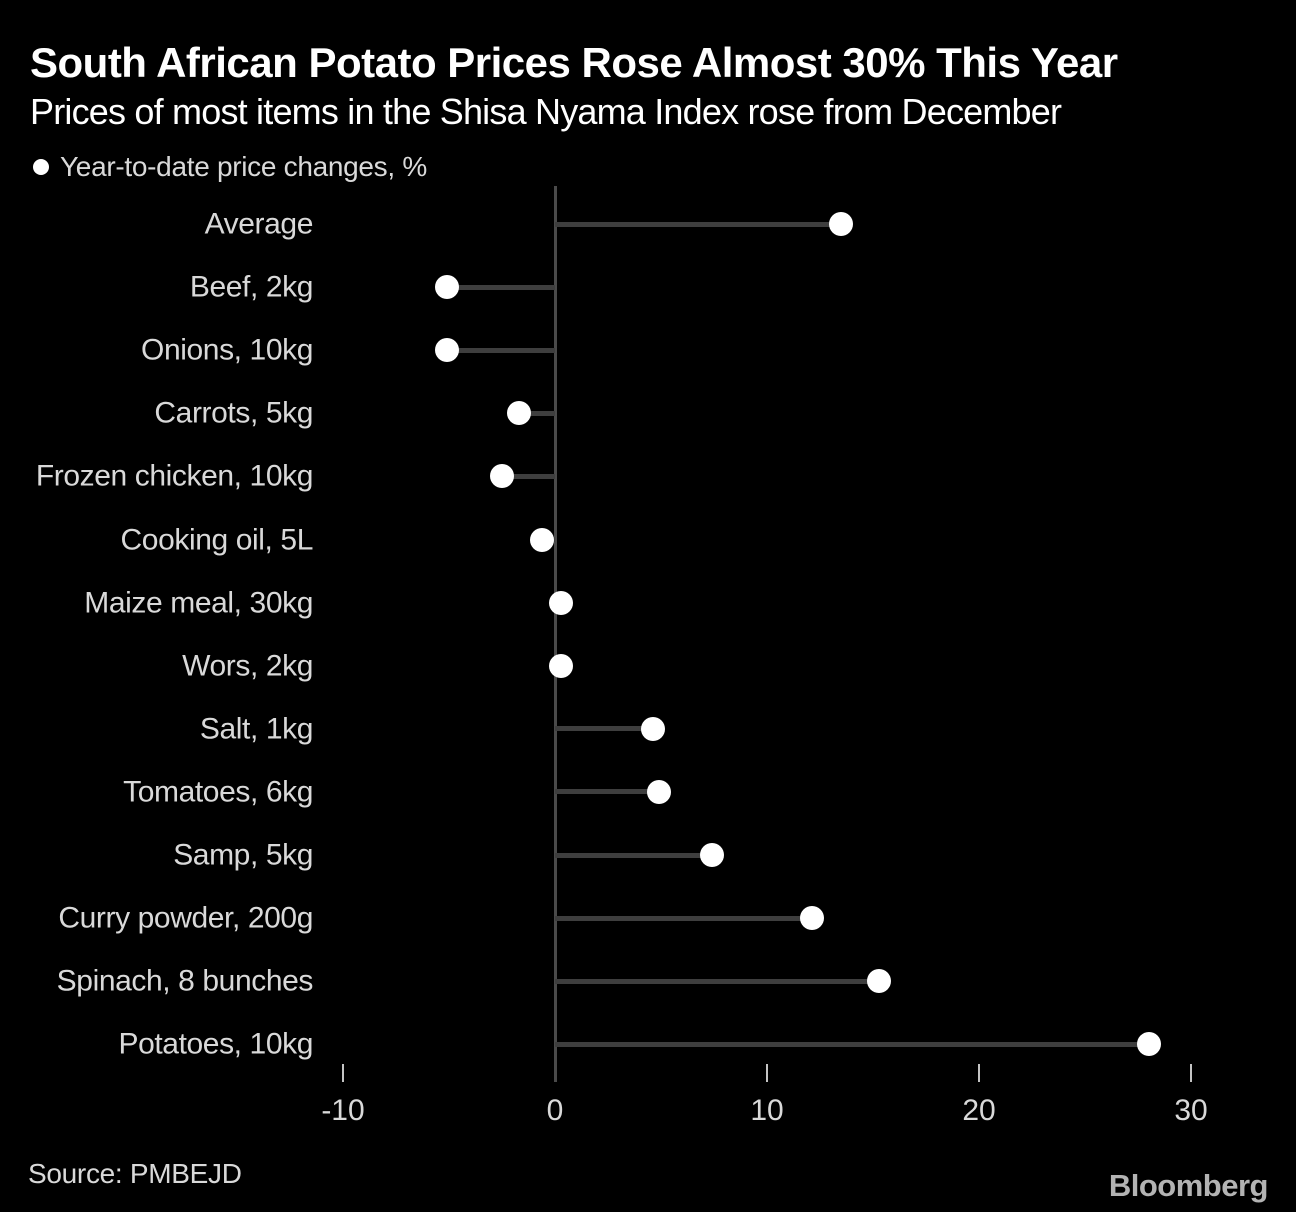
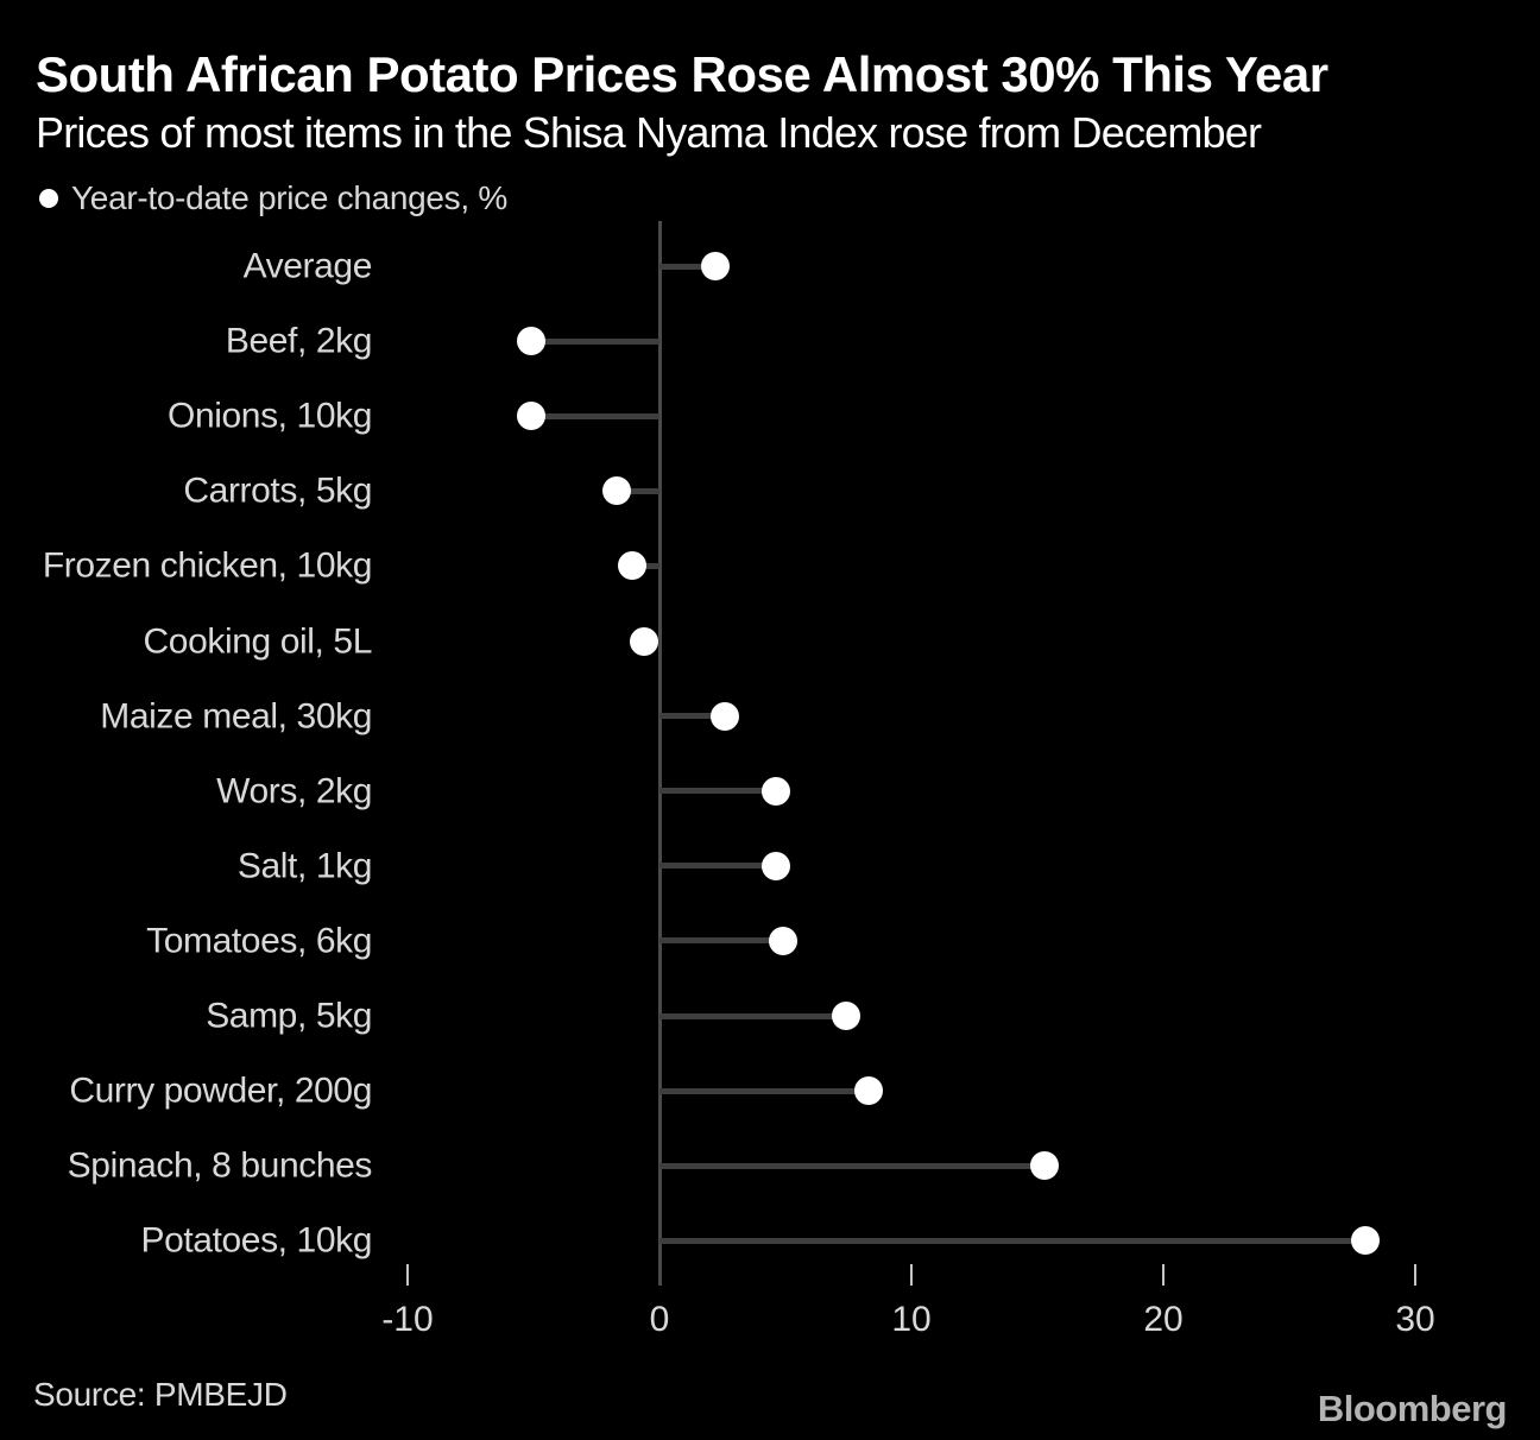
Average: 13.5 -> 2.2
Frozen chicken, 10kg: -2.5 -> -1.1
Maize meal, 30kg: 0.3 -> 2.6
Wors, 2kg: 0.3 -> 4.6
Curry powder, 200g: 12.1 -> 8.3
